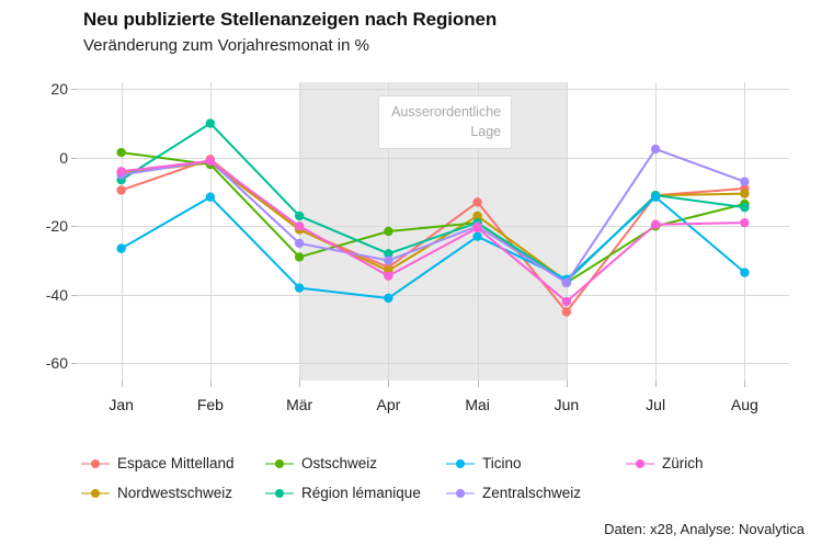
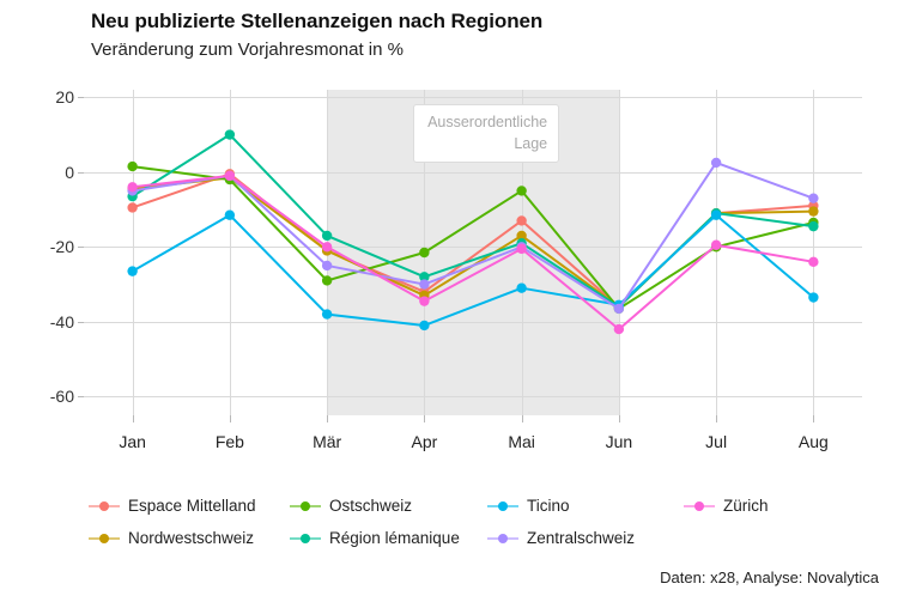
Ostschweiz/Mai: -19 -> -5
Ticino/Mai: -23 -> -31
Espace Mittelland/Jun: -45 -> -36
Zürich/Aug: -19 -> -24
